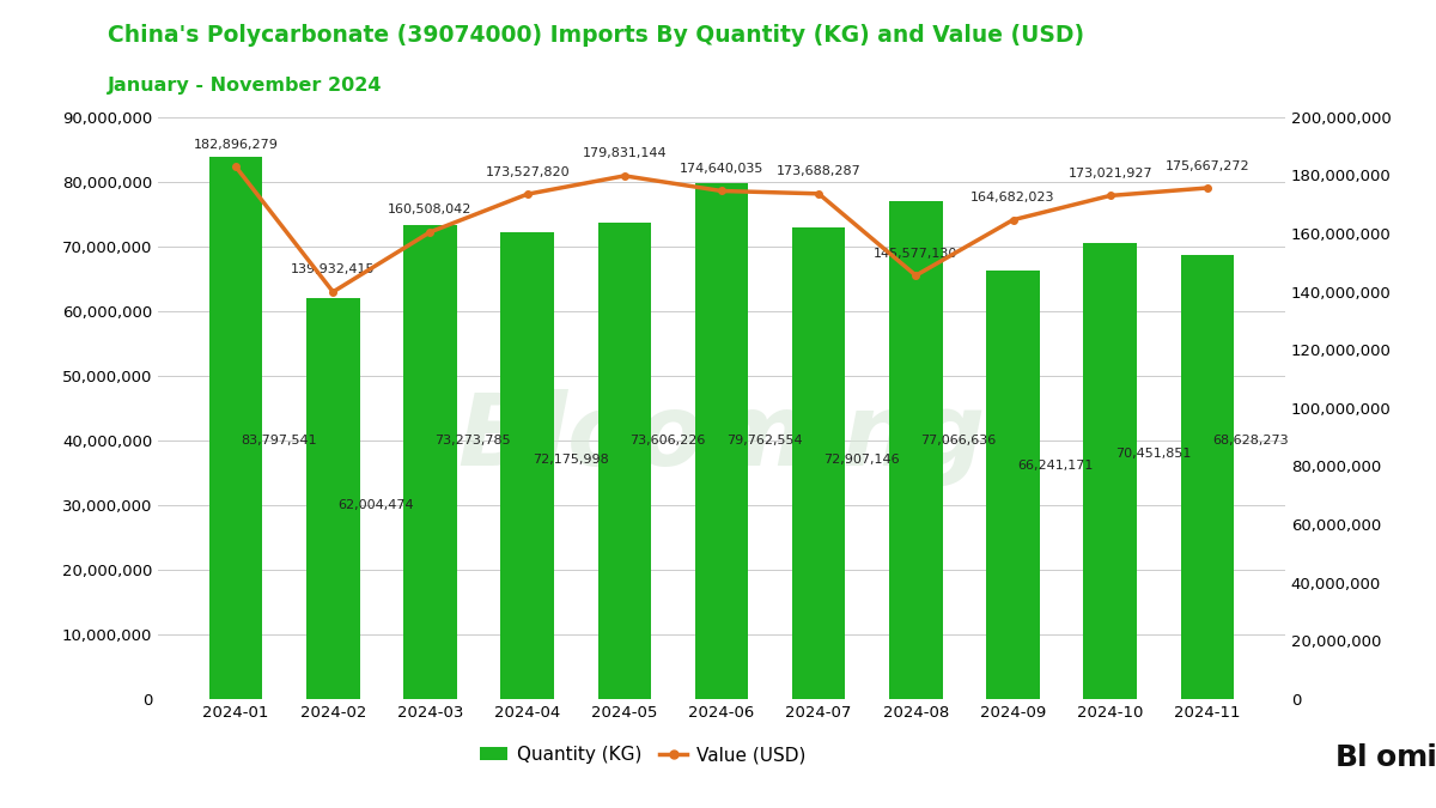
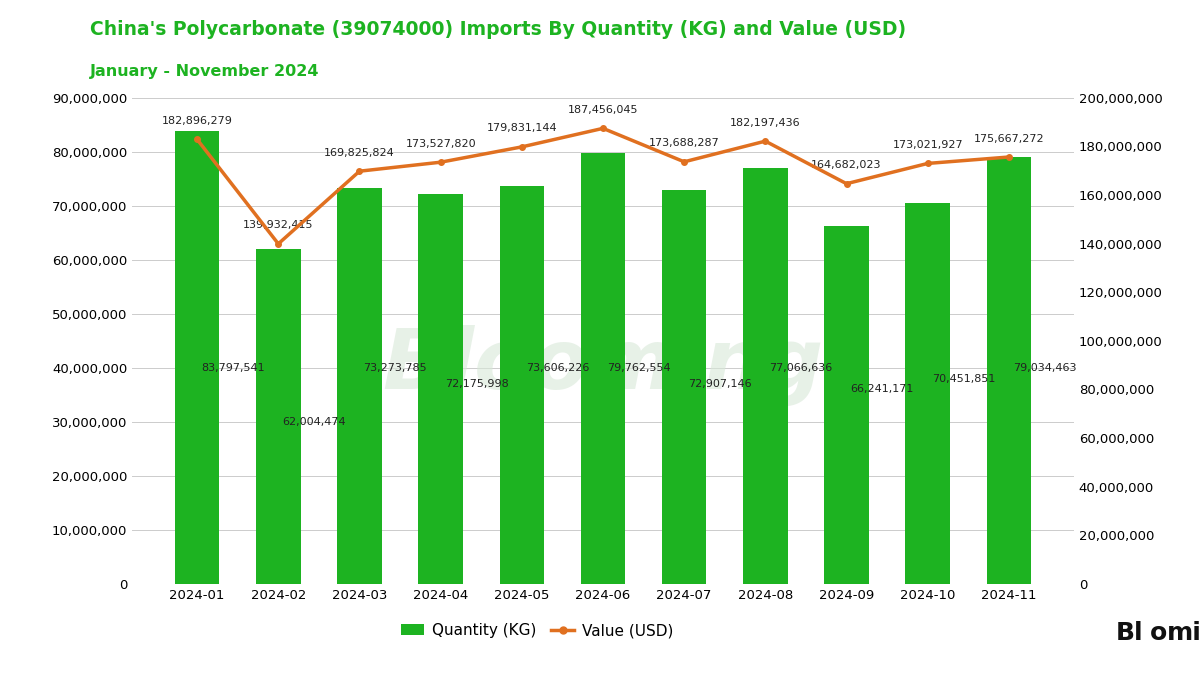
Value (USD)/2024-03: 160,508,042 -> 169,825,824
Value (USD)/2024-06: 174,640,035 -> 187,456,045
Value (USD)/2024-08: 145,577,130 -> 182,197,436
Quantity (KG)/2024-11: 68,628,273 -> 79,034,463
